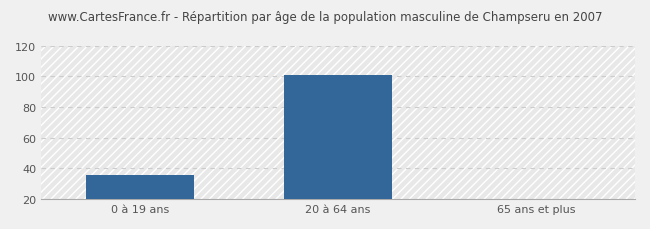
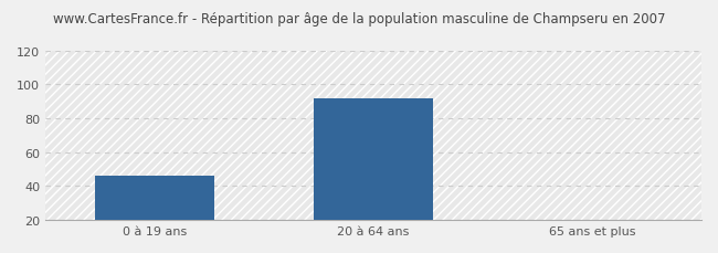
0 à 19 ans: 36 -> 46
20 à 64 ans: 101 -> 92
